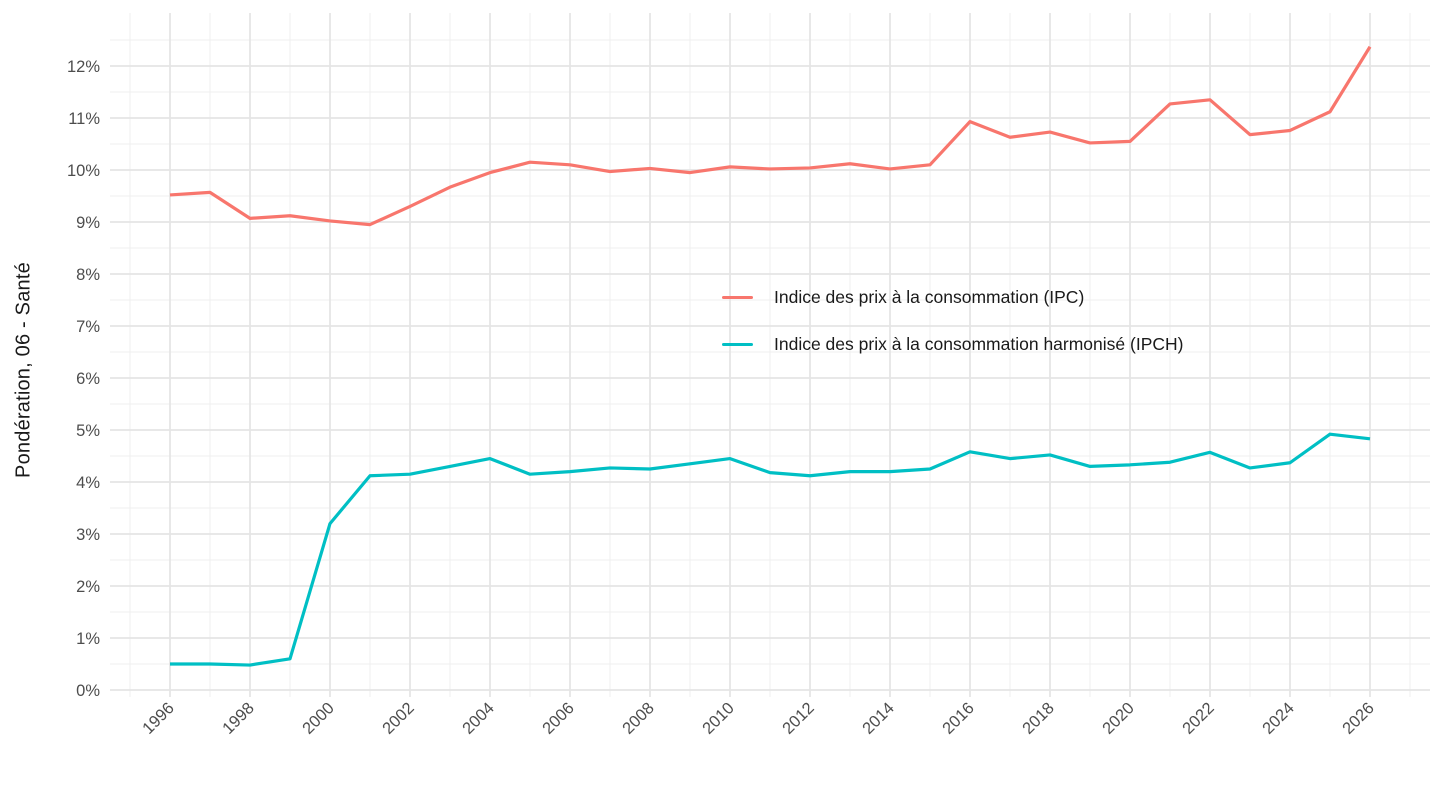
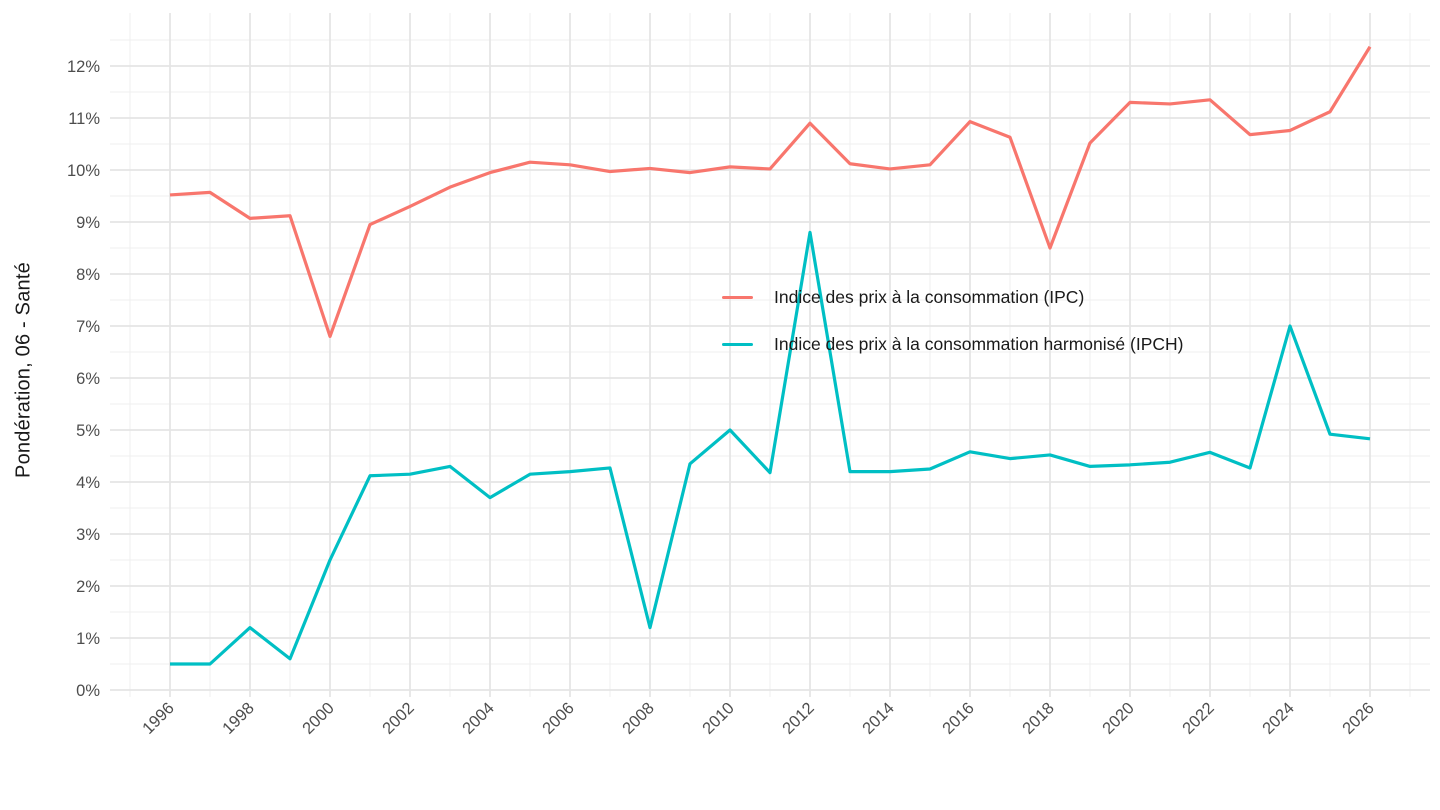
Indice des prix à la consommation harmonisé (IPCH)/1998: 0.5% -> 1.2%
Indice des prix à la consommation (IPC)/2000: 9.0% -> 6.8%
Indice des prix à la consommation harmonisé (IPCH)/2000: 3.2% -> 2.5%
Indice des prix à la consommation harmonisé (IPCH)/2004: 4.5% -> 3.7%
Indice des prix à la consommation harmonisé (IPCH)/2008: 4.2% -> 1.2%
Indice des prix à la consommation harmonisé (IPCH)/2010: 4.5% -> 5.0%
Indice des prix à la consommation (IPC)/2012: 10.0% -> 10.9%
Indice des prix à la consommation harmonisé (IPCH)/2012: 4.1% -> 8.8%
Indice des prix à la consommation (IPC)/2018: 10.7% -> 8.5%
Indice des prix à la consommation (IPC)/2020: 10.6% -> 11.3%
Indice des prix à la consommation harmonisé (IPCH)/2024: 4.4% -> 7.0%
